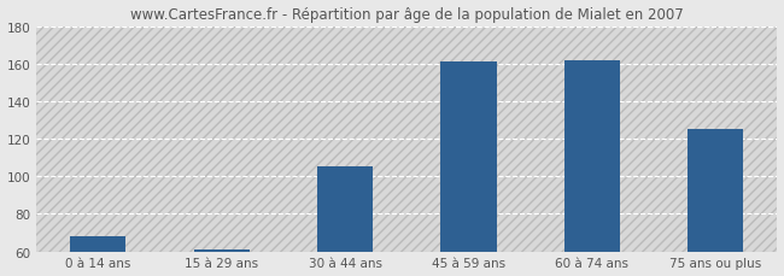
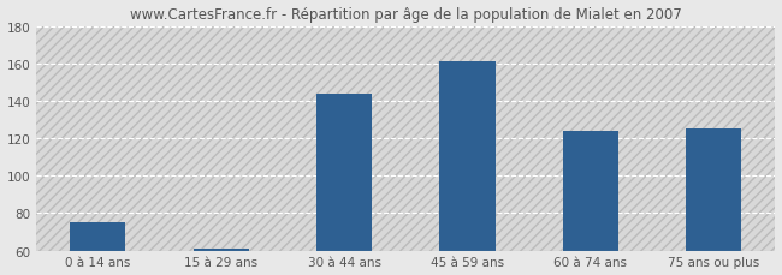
0 à 14 ans: 68 -> 75
30 à 44 ans: 105 -> 144
60 à 74 ans: 162 -> 124
